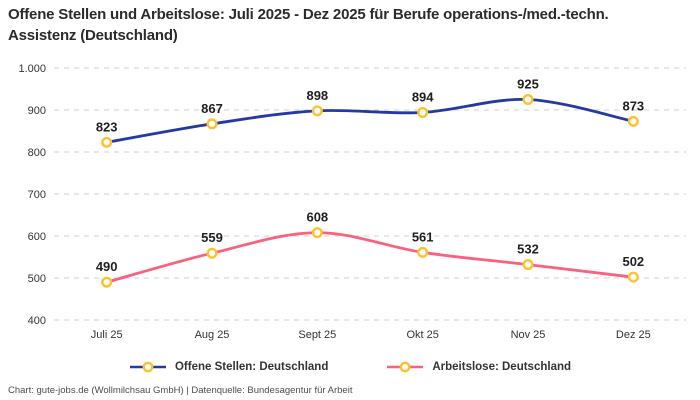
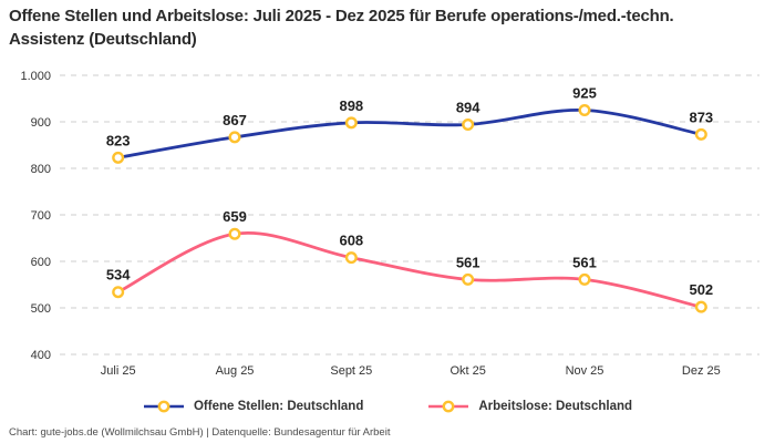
Arbeitslose: Deutschland/Juli 25: 490 -> 534
Arbeitslose: Deutschland/Aug 25: 559 -> 659
Arbeitslose: Deutschland/Nov 25: 532 -> 561
